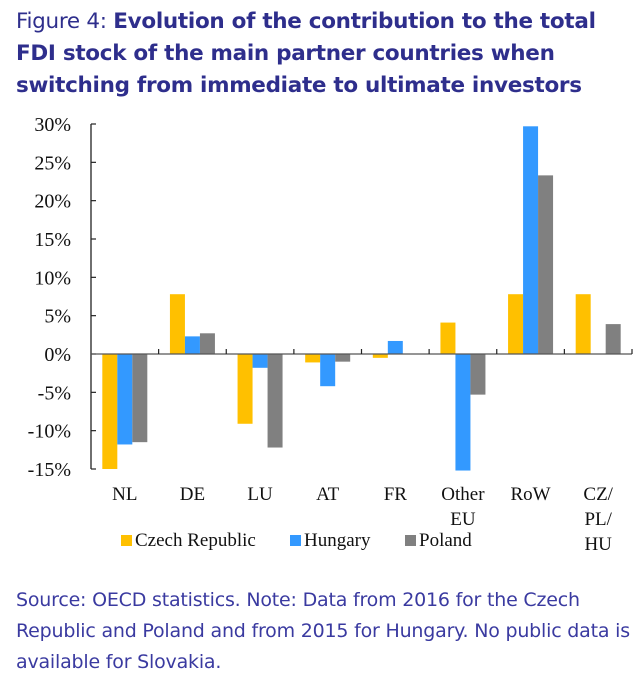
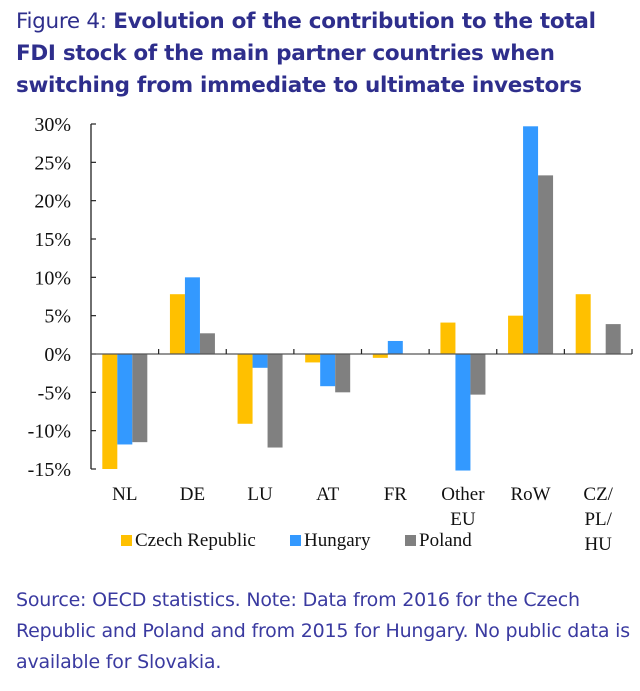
Hungary/DE: 2% -> 10%
Poland/AT: -1% -> -5%
Czech Republic/RoW: 8% -> 5%
